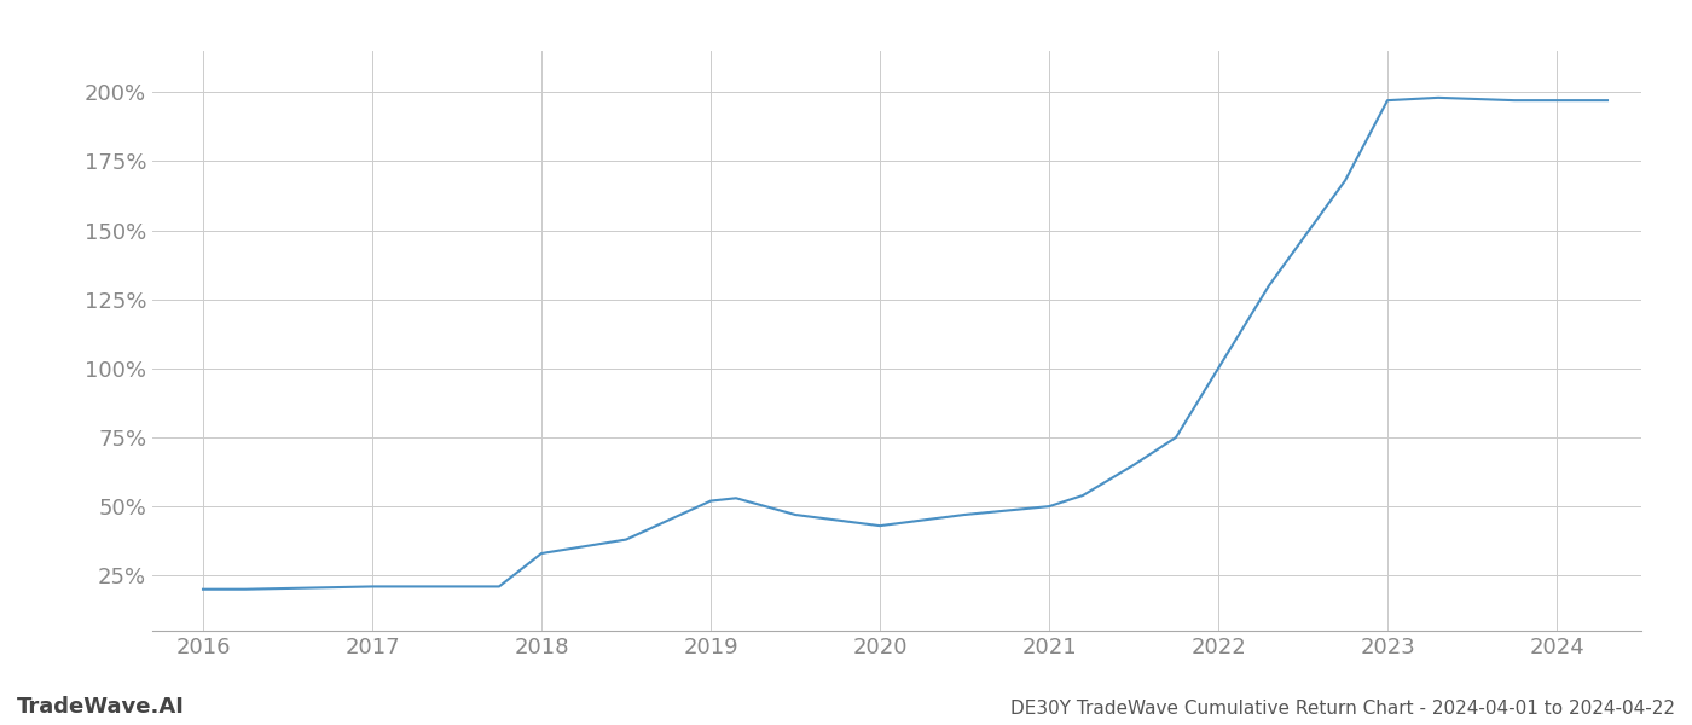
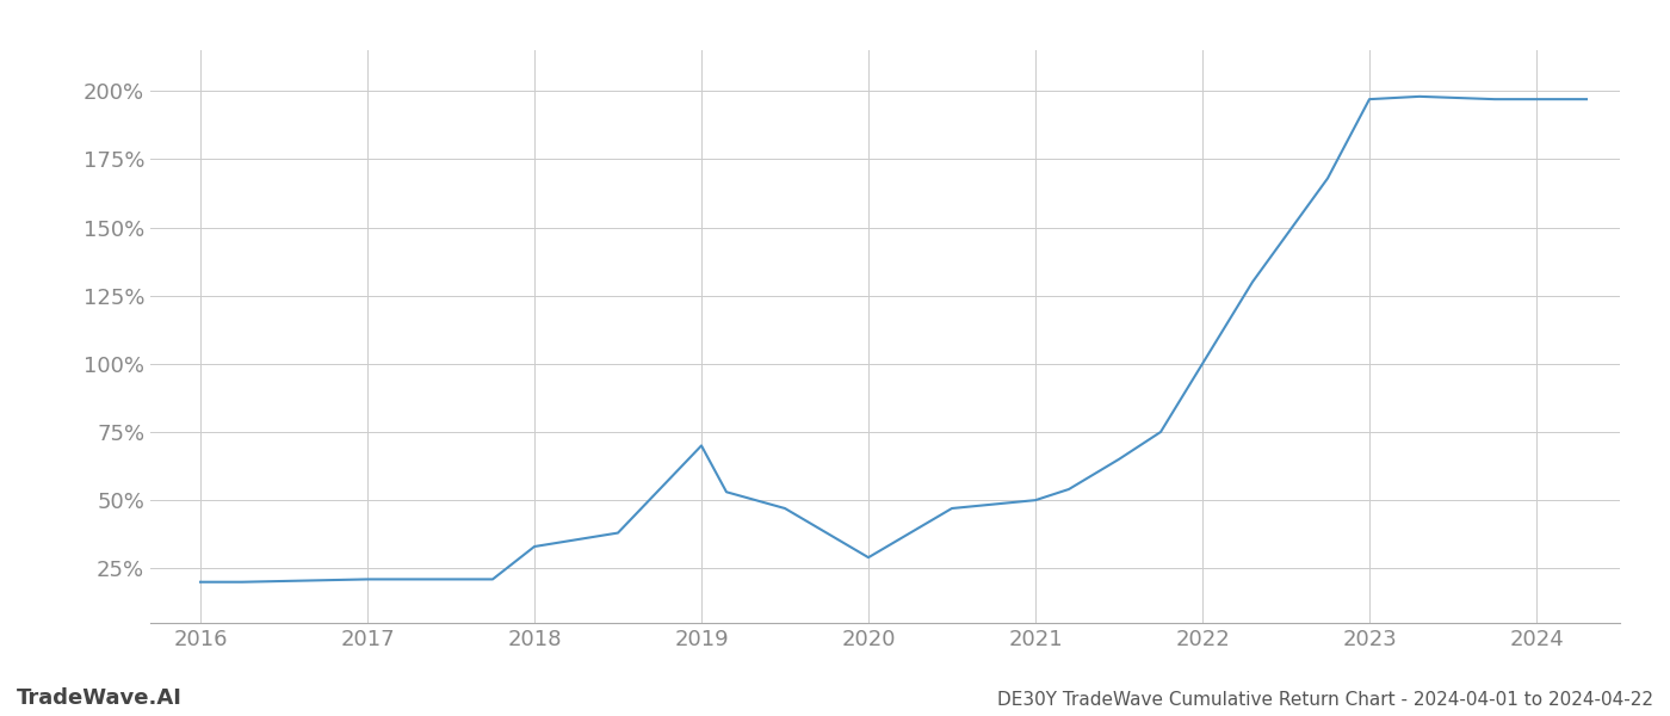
2019: 52% -> 70%
2020: 43% -> 29%
